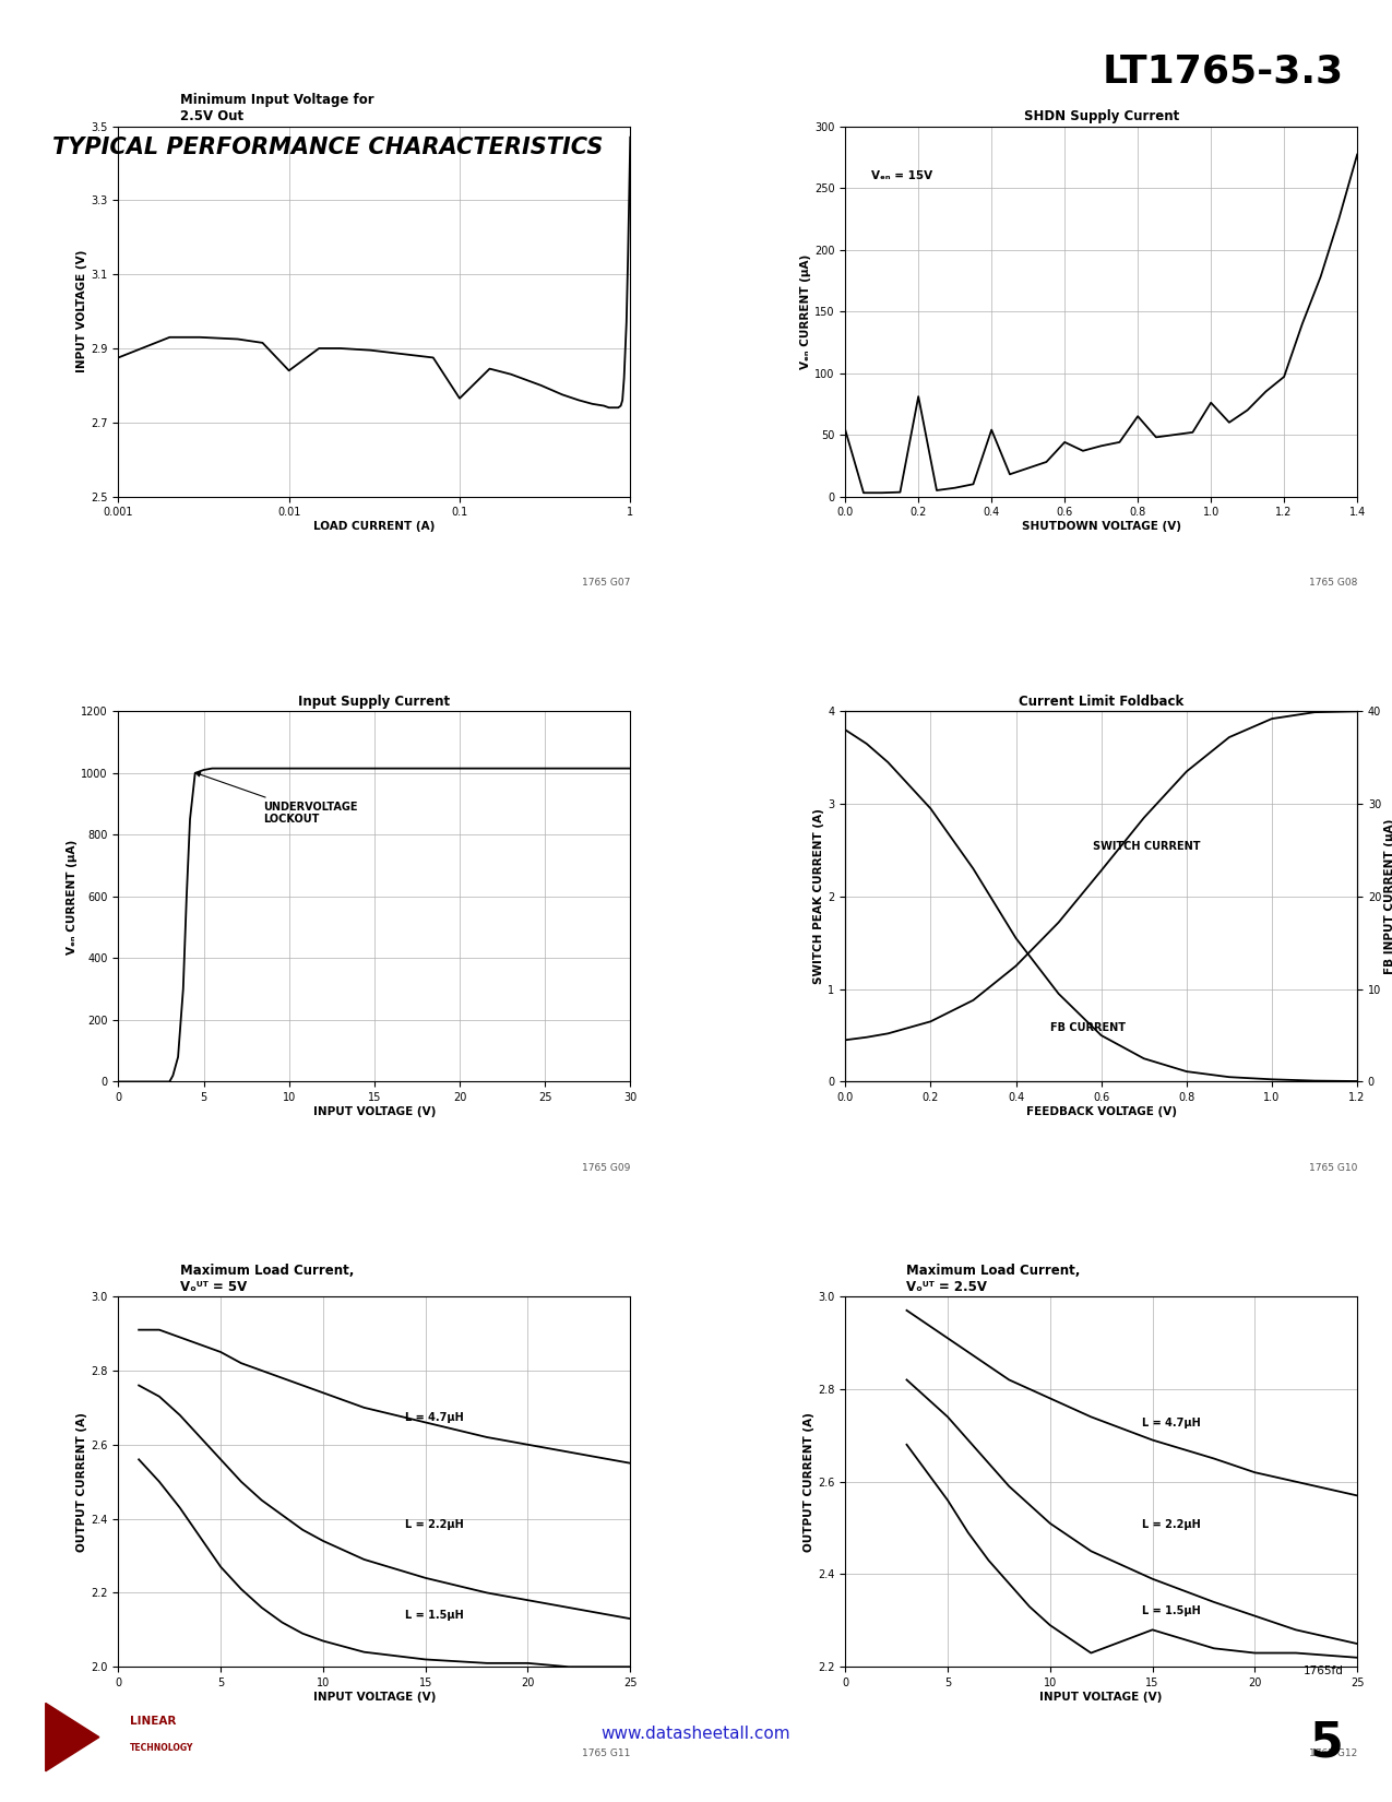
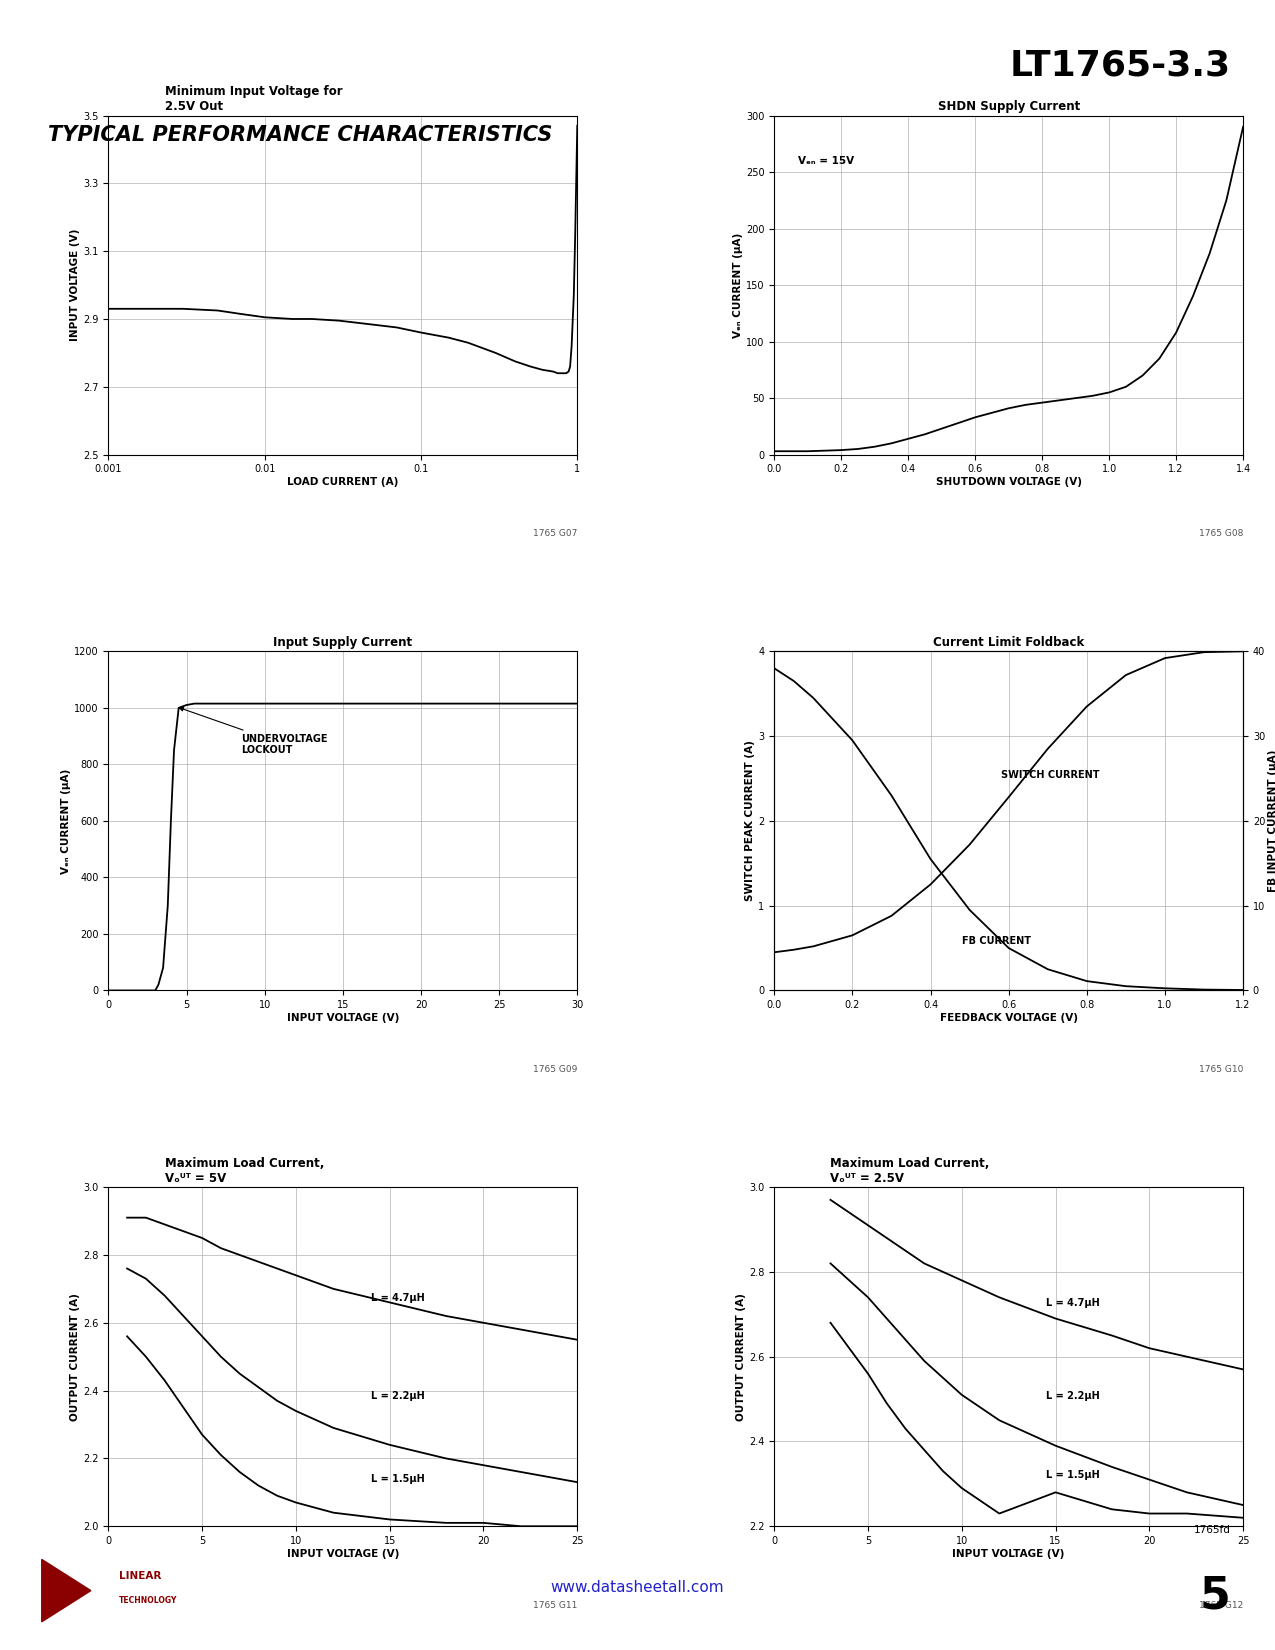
Minimum Input Voltage for 2.5V Out/0.001: 2.875 -> 2.930
Minimum Input Voltage for 2.5V Out/0.01: 2.840 -> 2.905
Minimum Input Voltage for 2.5V Out/0.1: 2.765 -> 2.860
SHDN Supply Current/0.0: 54 -> 3
SHDN Supply Current/0.2: 81 -> 4
SHDN Supply Current/0.4: 54 -> 14
SHDN Supply Current/0.6: 44 -> 33
SHDN Supply Current/0.8: 65 -> 46
SHDN Supply Current/1.0: 76 -> 55
SHDN Supply Current/1.2: 97 -> 108
SHDN Supply Current/1.4: 277 -> 290
